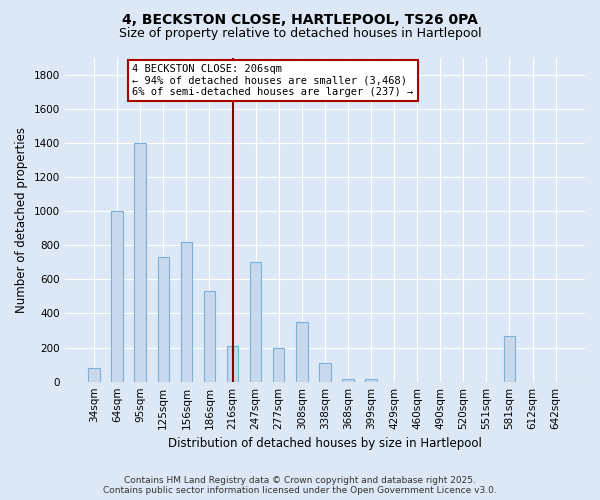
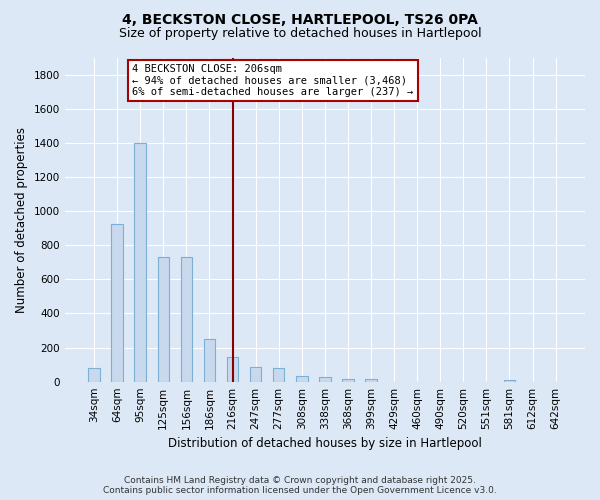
64sqm: 1000 -> 920
156sqm: 820 -> 730
186sqm: 530 -> 250
216sqm: 210 -> 140
247sqm: 700 -> 80
277sqm: 200 -> 80
308sqm: 350 -> 40
338sqm: 110 -> 30
581sqm: 270 -> 10
